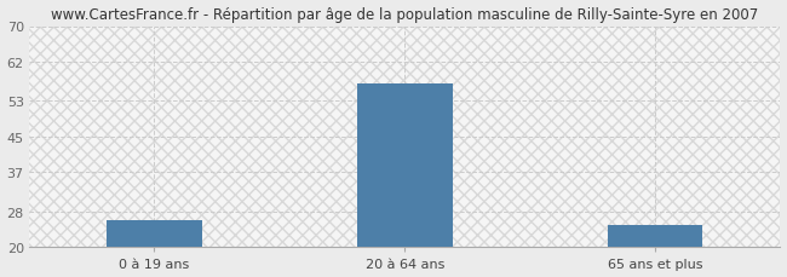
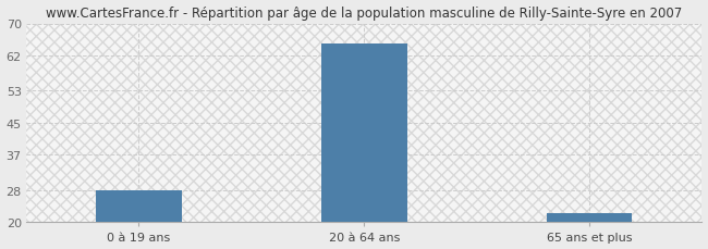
0 à 19 ans: 26 -> 28
20 à 64 ans: 57 -> 65
65 ans et plus: 25 -> 22
